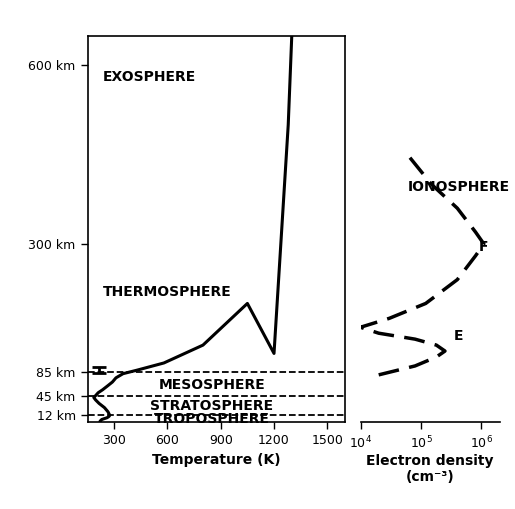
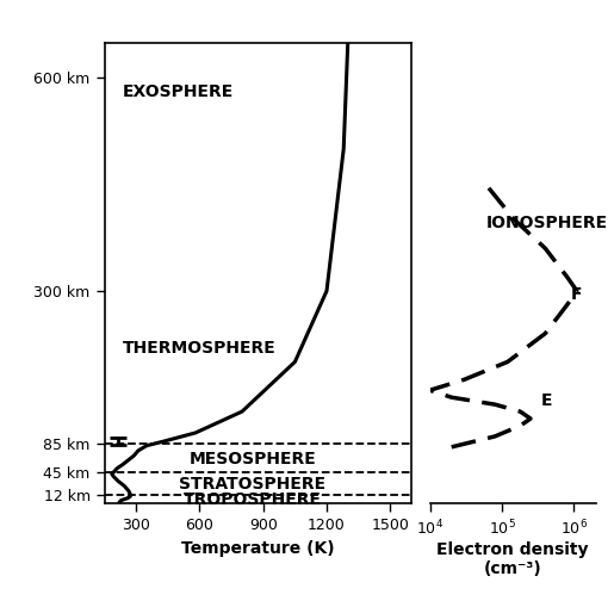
1200: 116 km -> 300 km
